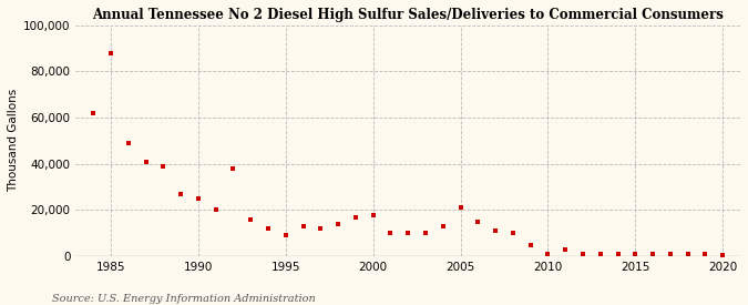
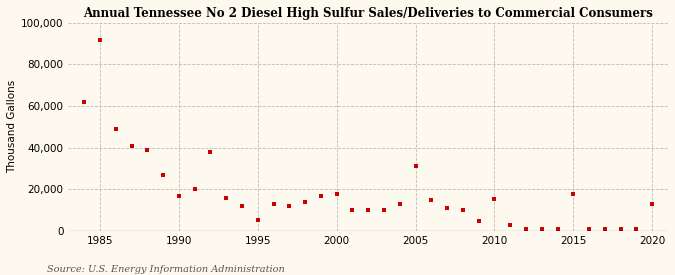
1985: 88,000 -> 91,500
1990: 25,000 -> 17,000
1995: 9,000 -> 5,500
2005: 21,000 -> 31,000
2010: 1,000 -> 15,500
2015: 1,000 -> 18,000
2020: 500 -> 13,000
